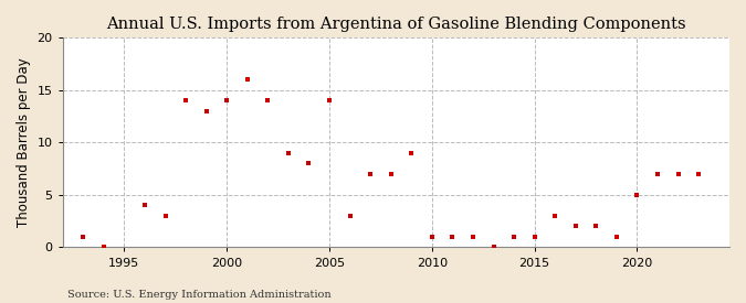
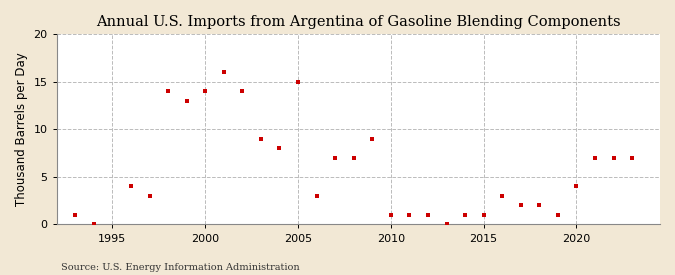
2005: 14 -> 15
2020: 5 -> 4
